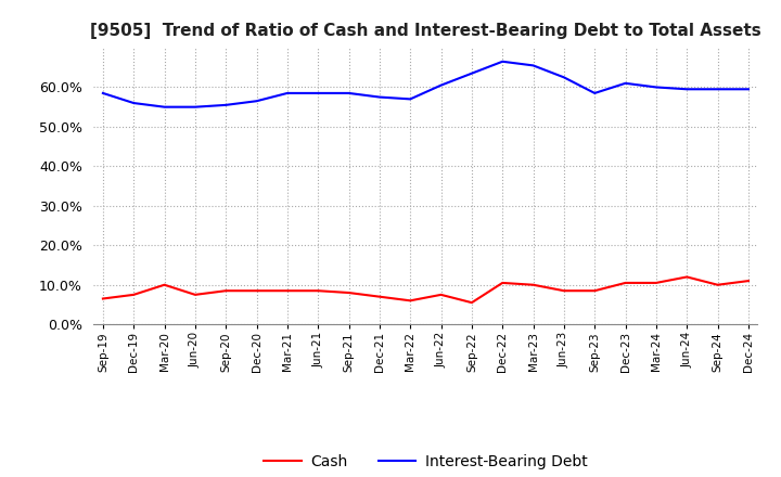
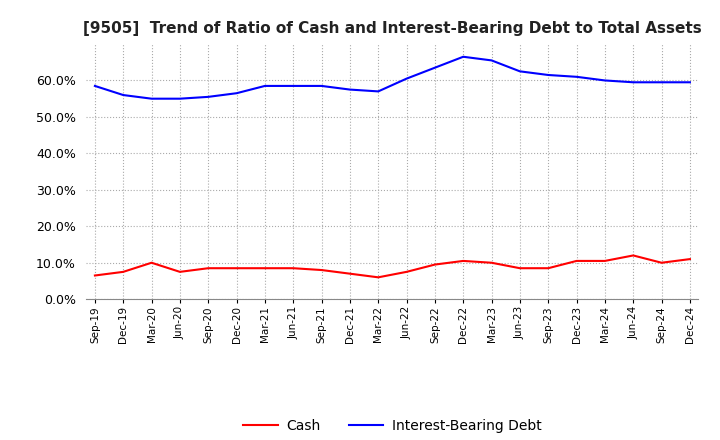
Cash/Sep-22: 5.5% -> 9.5%
Interest-Bearing Debt/Sep-23: 58.5% -> 61.5%
